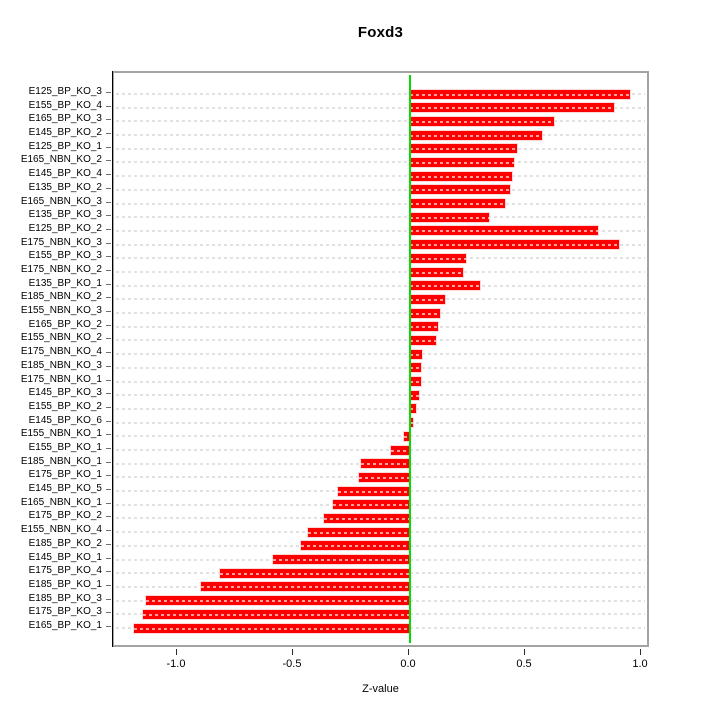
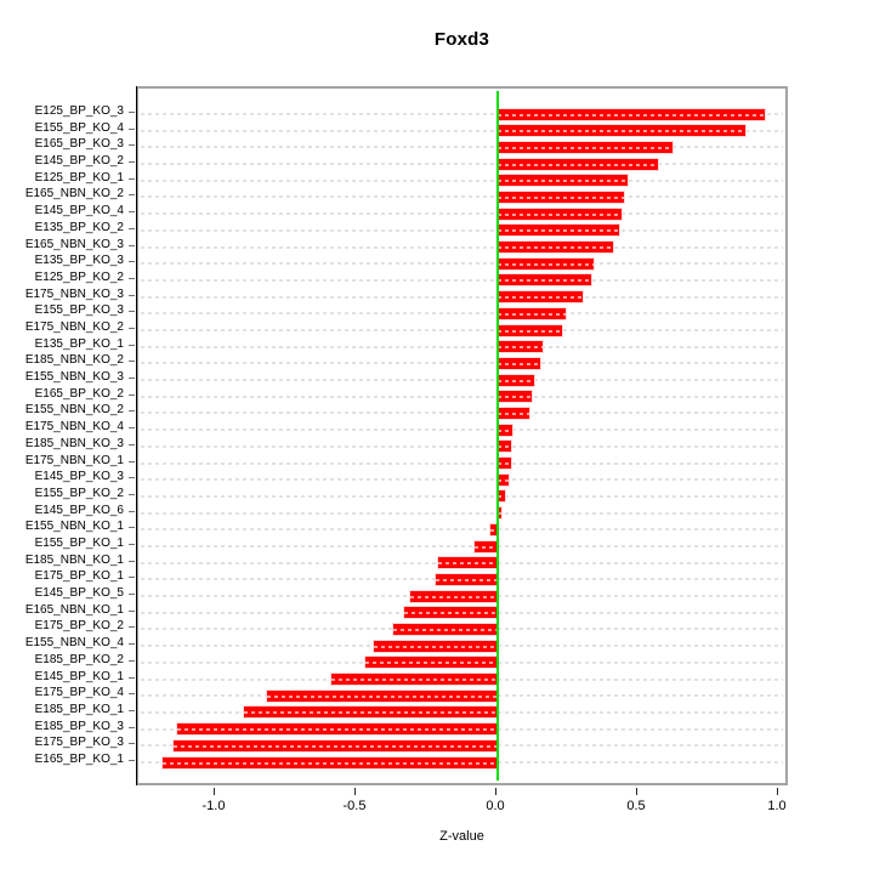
E125_BP_KO_2: 0.81 -> 0.33
E175_NBN_KO_3: 0.90 -> 0.30
E135_BP_KO_1: 0.30 -> 0.16
